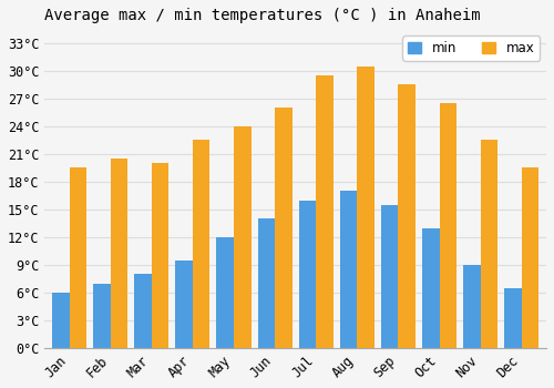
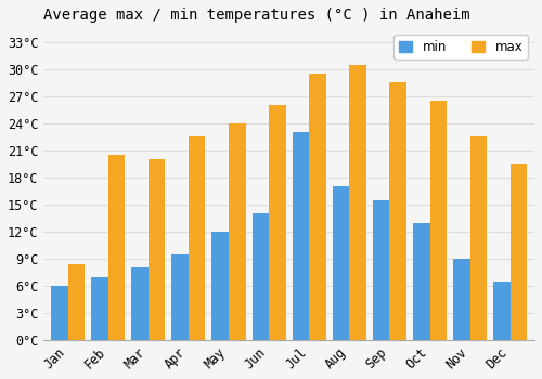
max/Jan: 19.5°C -> 8.4°C
min/Jul: 16.0°C -> 23.0°C
